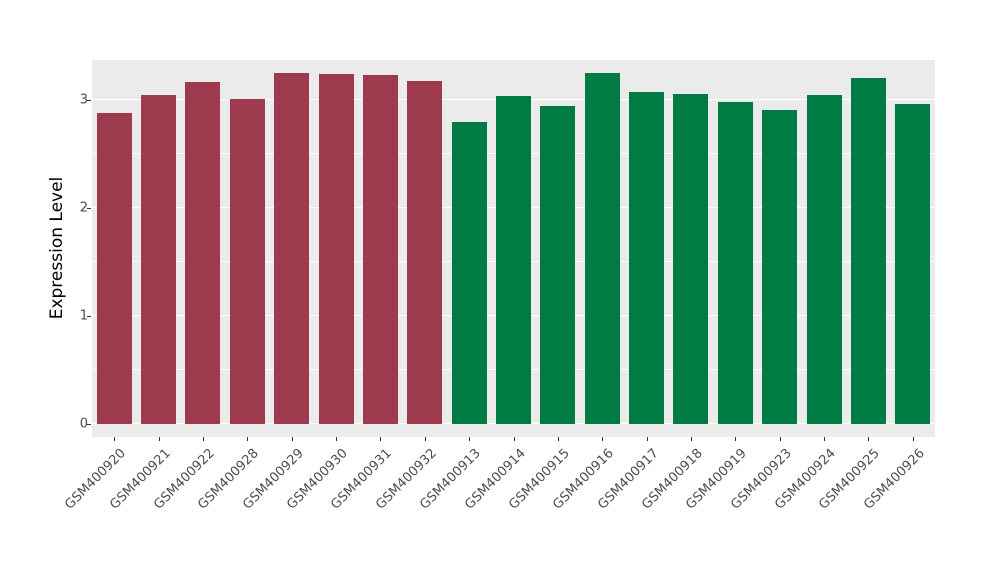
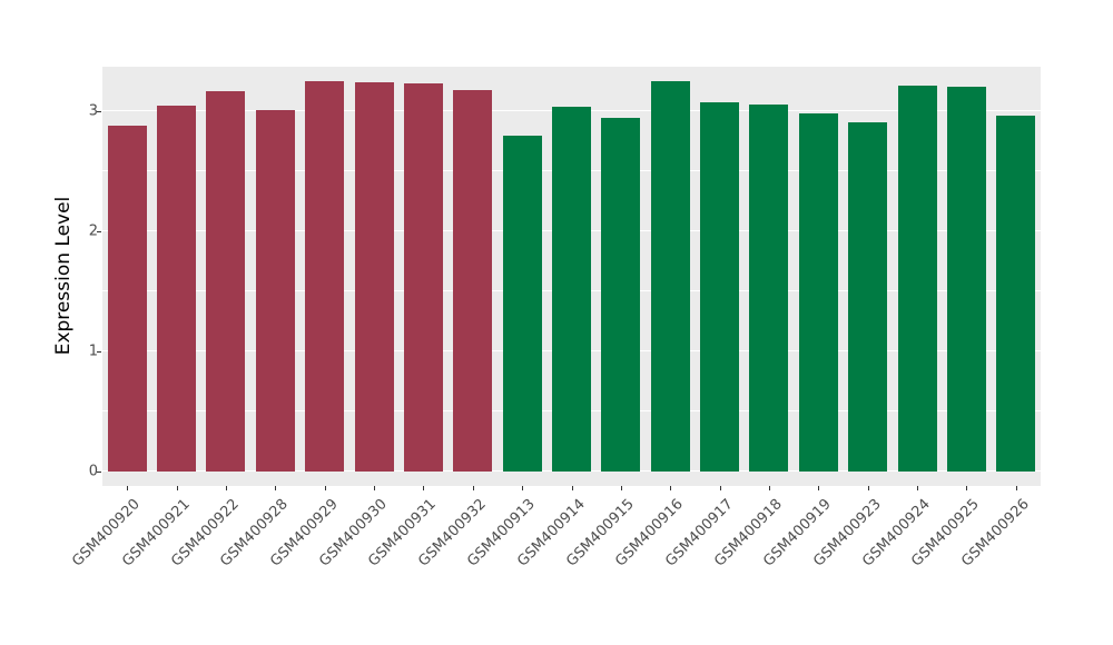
GSM400924: 3.05 -> 3.21
